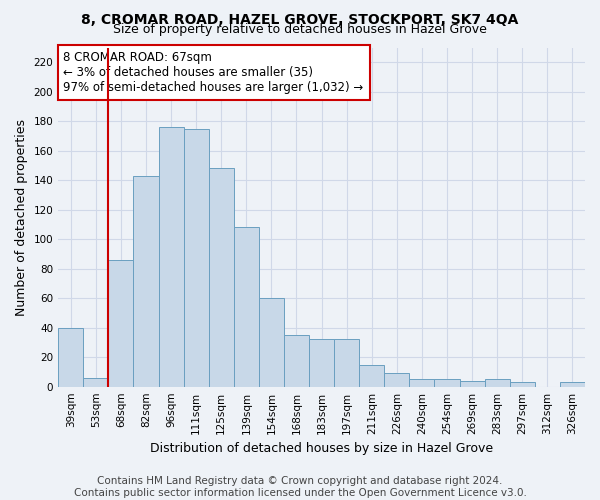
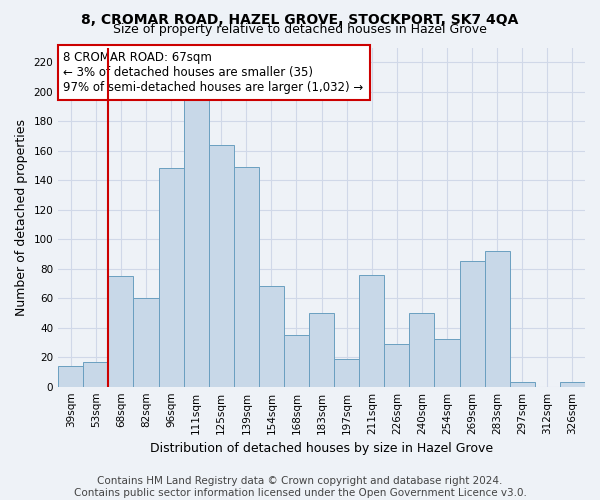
39sqm: 40 -> 14
53sqm: 6 -> 17
68sqm: 86 -> 75
82sqm: 143 -> 60
96sqm: 176 -> 148
111sqm: 175 -> 196
125sqm: 148 -> 164
139sqm: 108 -> 149
154sqm: 60 -> 68
183sqm: 32 -> 50
197sqm: 32 -> 19
211sqm: 15 -> 76
226sqm: 9 -> 29
240sqm: 5 -> 50
254sqm: 5 -> 32
269sqm: 4 -> 85
283sqm: 5 -> 92
